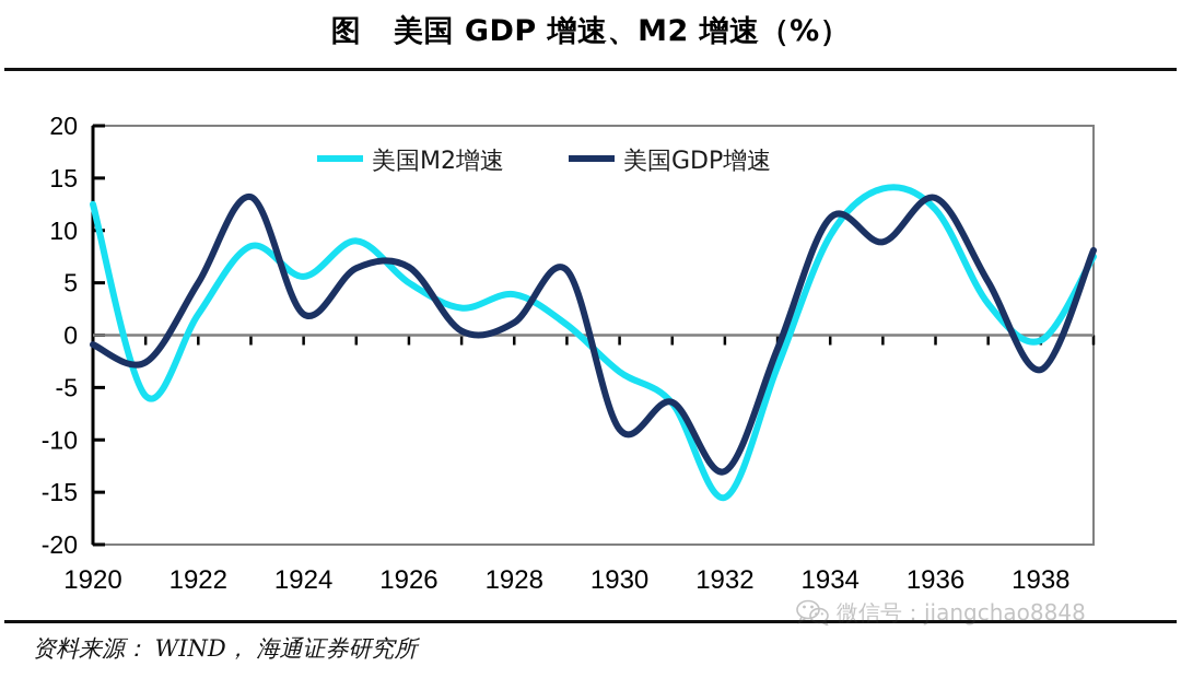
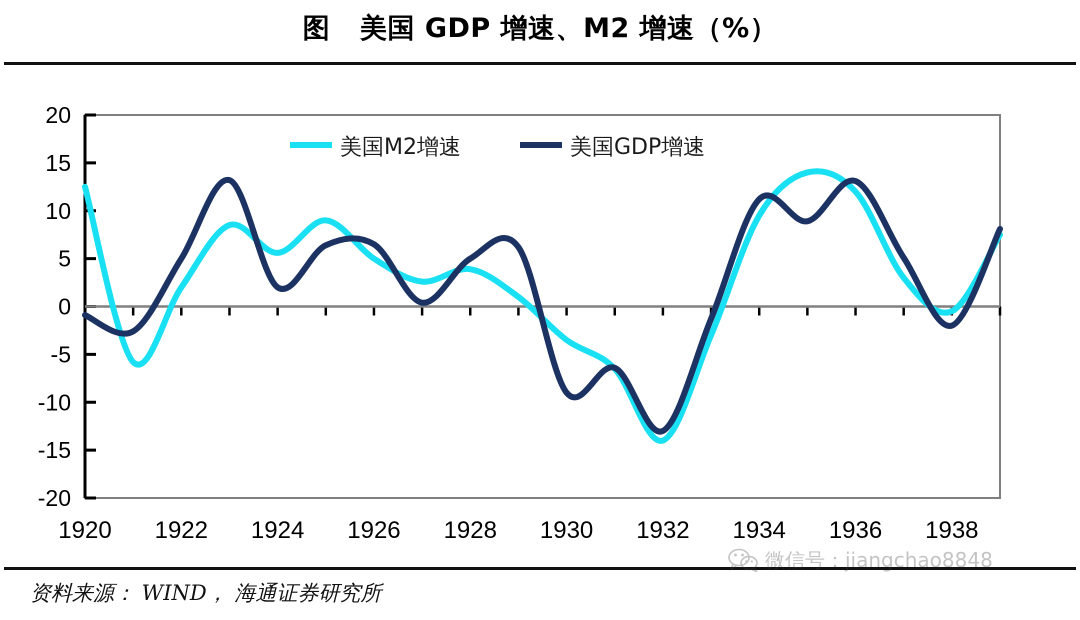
美国GDP增速/1928: 1 -> 5
美国M2增速/1932: -16 -> -14
美国GDP增速/1938: -3 -> -2
